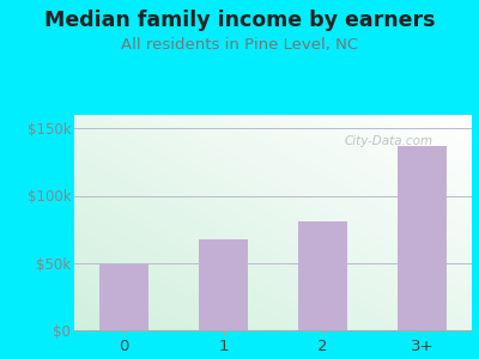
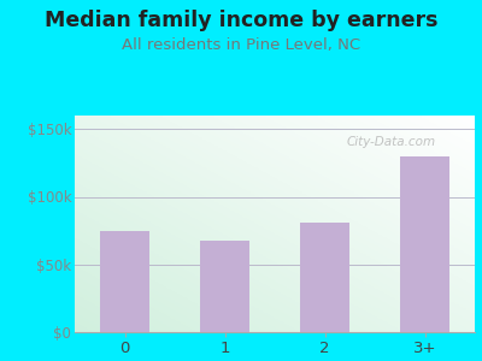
0: $49k -> $75k
3+: $137k -> $130k
